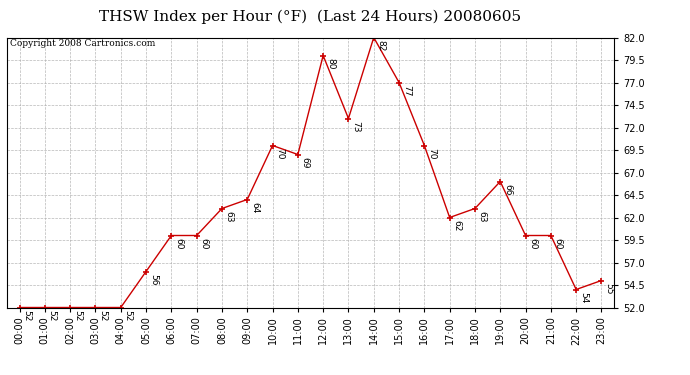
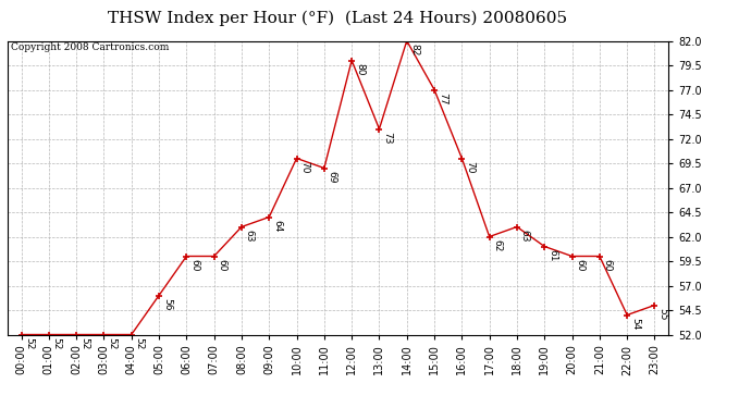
19:00: 66 -> 61
